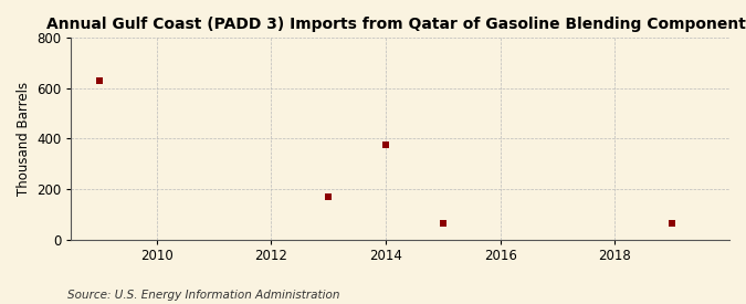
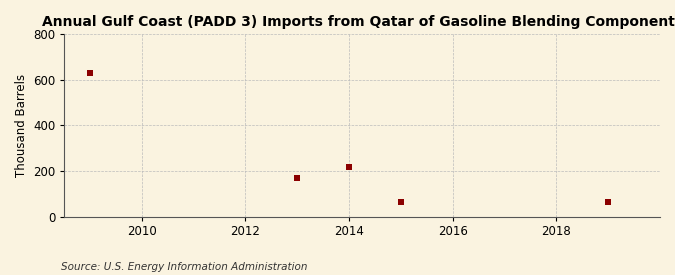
2014: 375 -> 220
